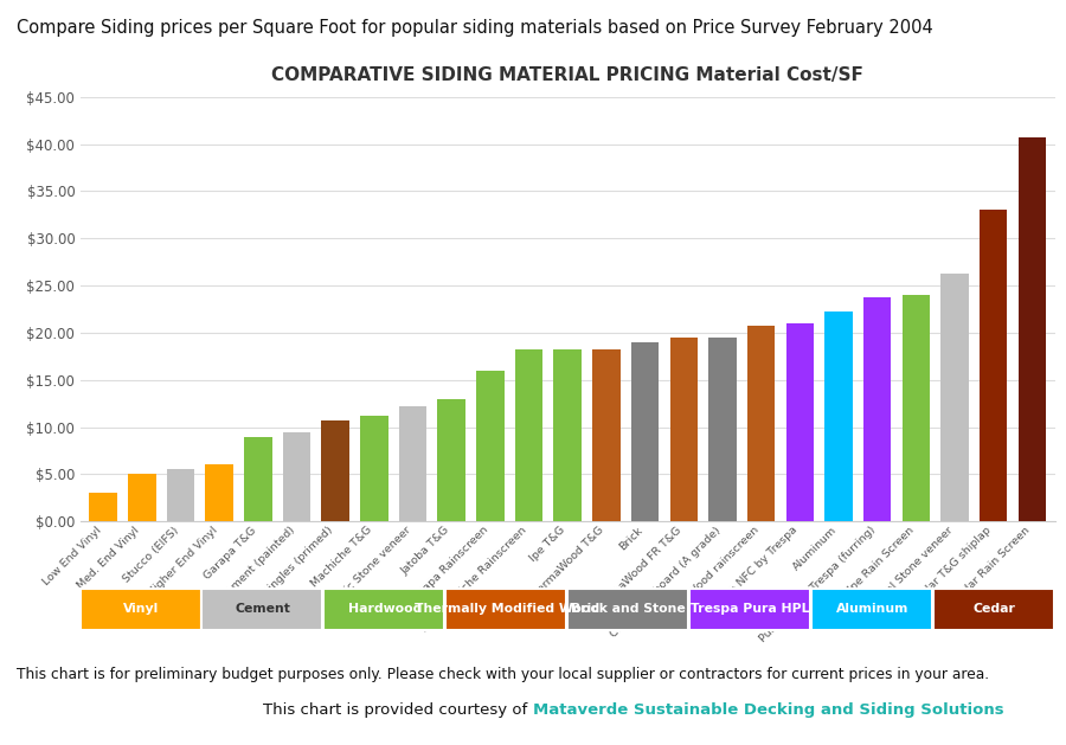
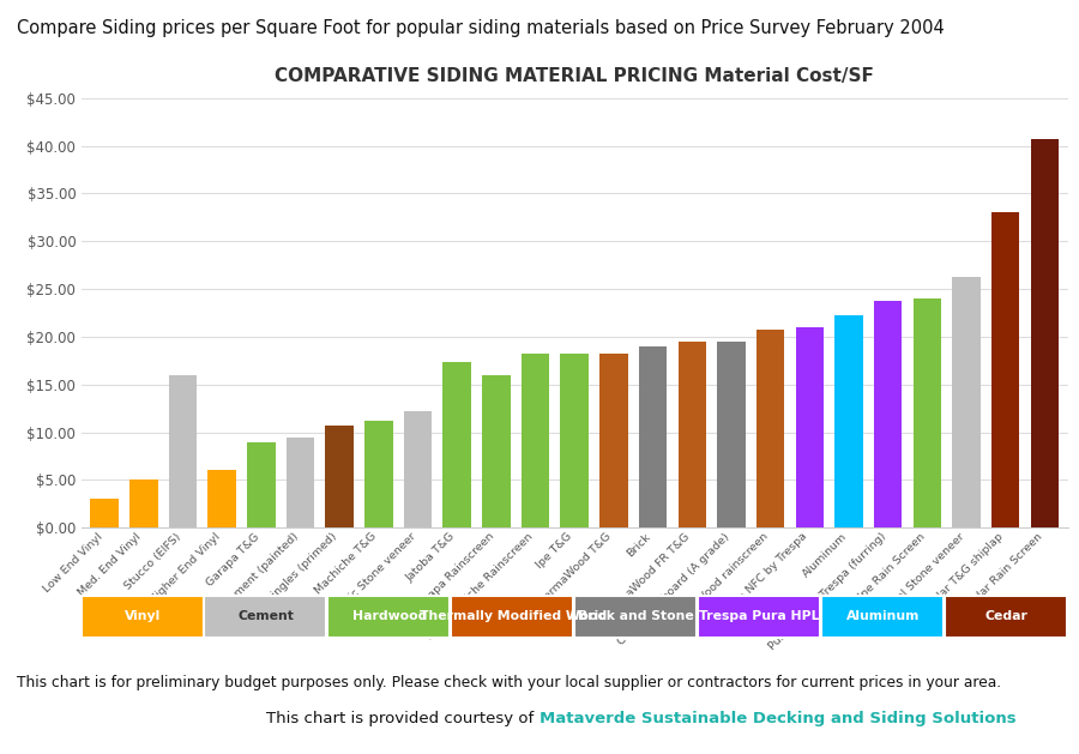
Stucco (EIFS): $5.5 -> $16.0
Jatoba T&G: $13.0 -> $17.4
